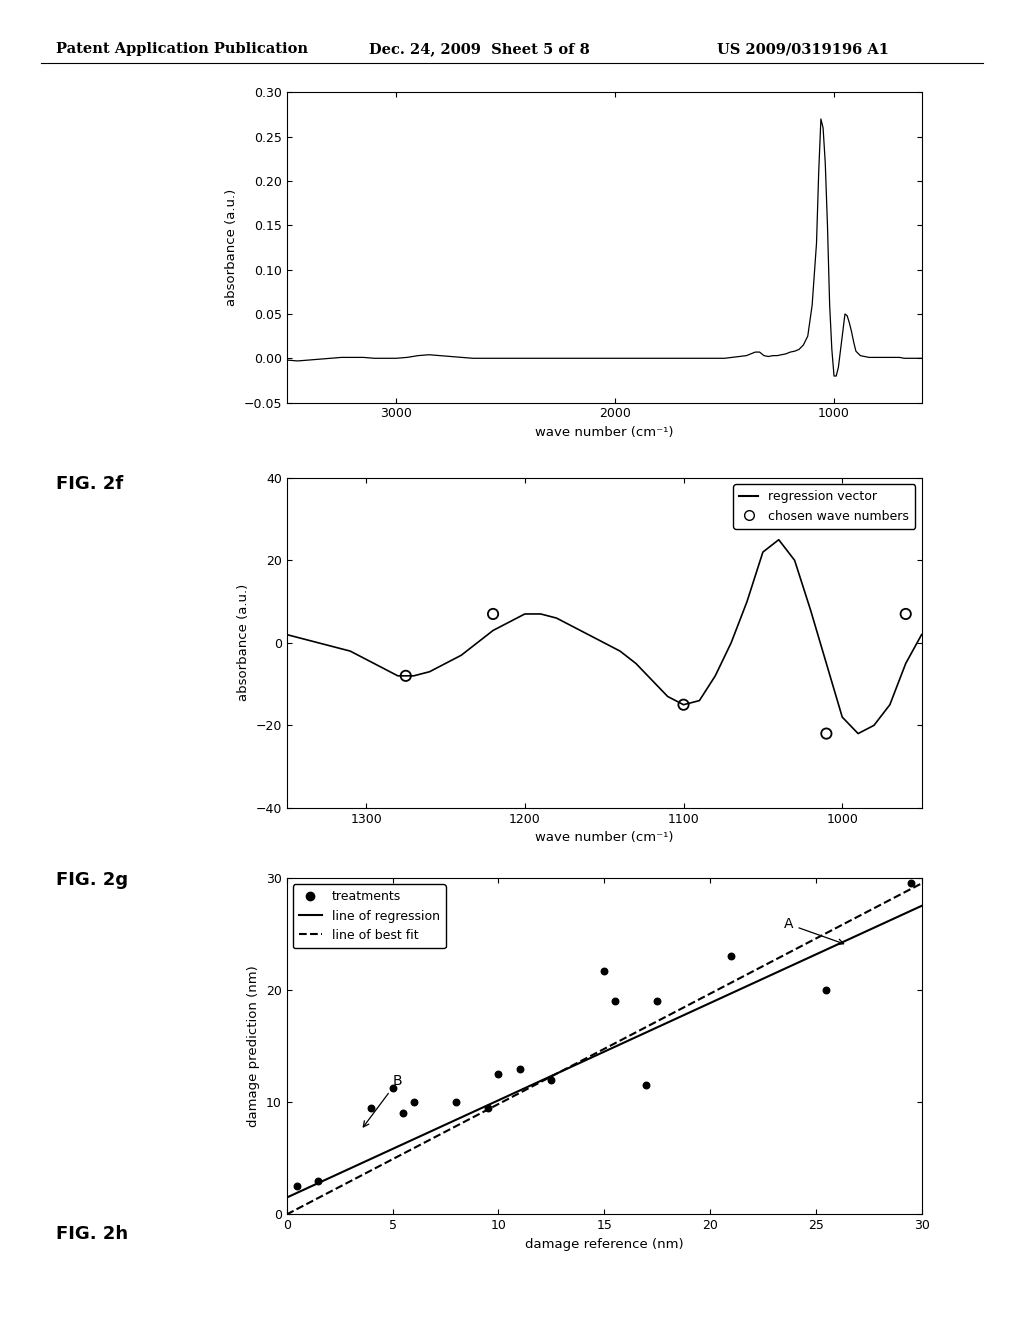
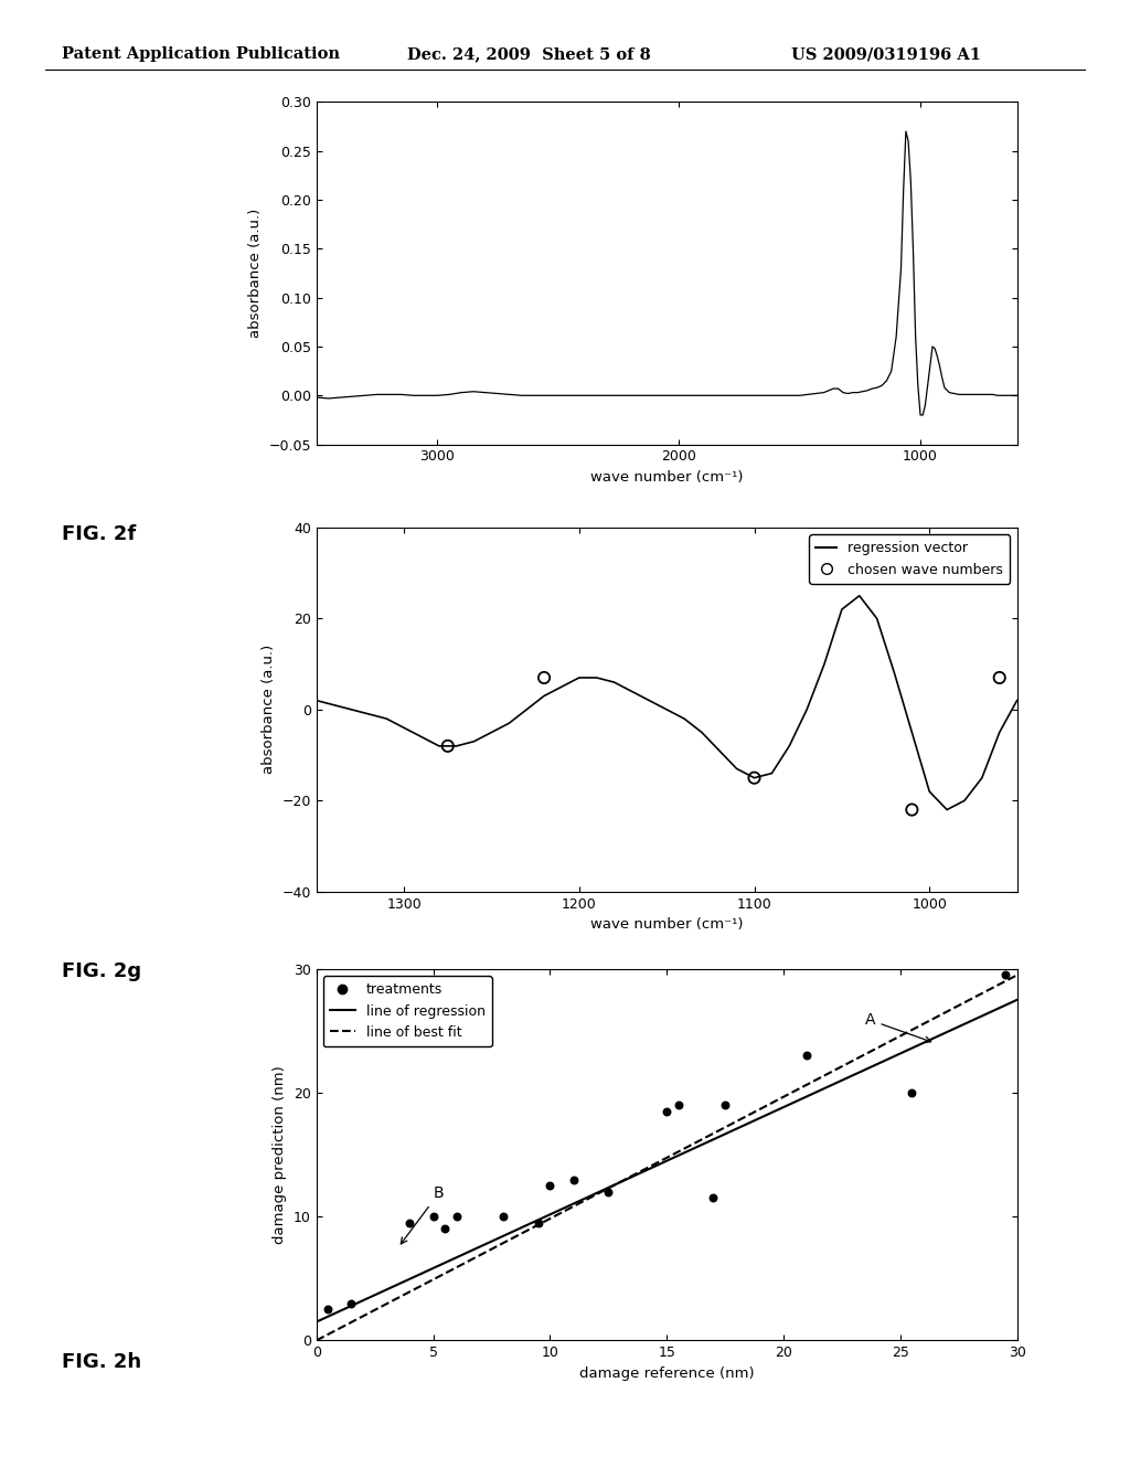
5: 11.3 -> 10.0
15: 21.7 -> 18.5
